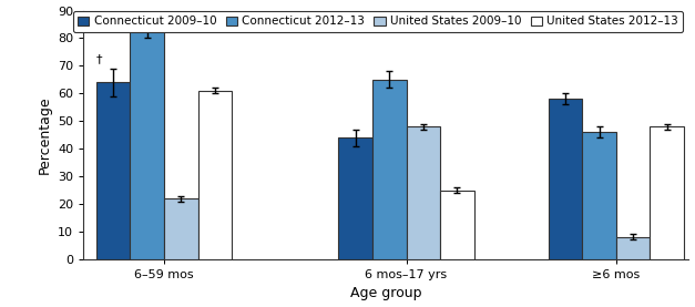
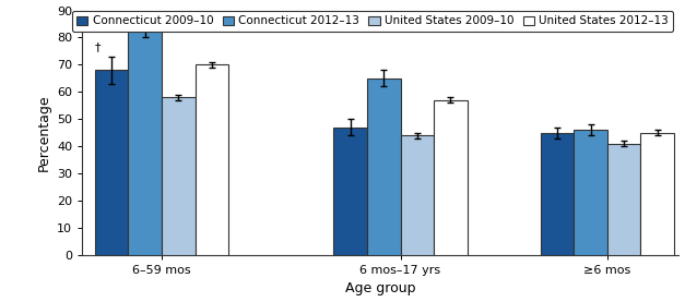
Connecticut 2009–10/6–59 mos: 64 -> 68
United States 2009–10/6–59 mos: 22 -> 58
United States 2012–13/6–59 mos: 61 -> 70
Connecticut 2009–10/6 mos–17 yrs: 44 -> 47
United States 2009–10/6 mos–17 yrs: 48 -> 44
United States 2012–13/6 mos–17 yrs: 25 -> 57
Connecticut 2009–10/≥6 mos: 58 -> 45
United States 2009–10/≥6 mos: 8 -> 41
United States 2012–13/≥6 mos: 48 -> 45
